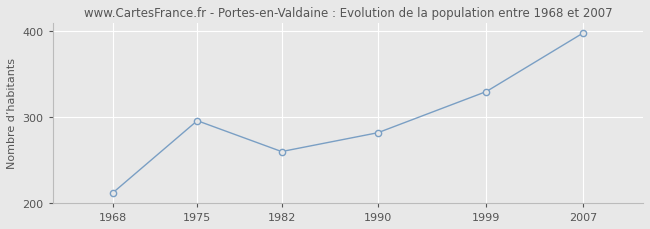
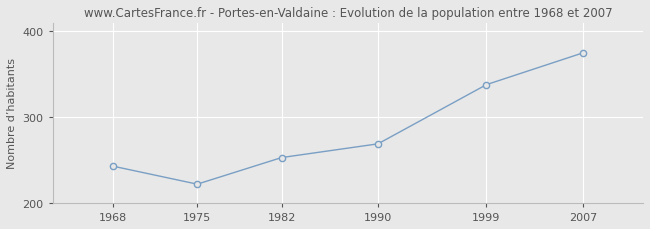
1968: 212 -> 243
1975: 296 -> 222
1982: 260 -> 253
1990: 282 -> 269
1999: 330 -> 338
2007: 398 -> 375
